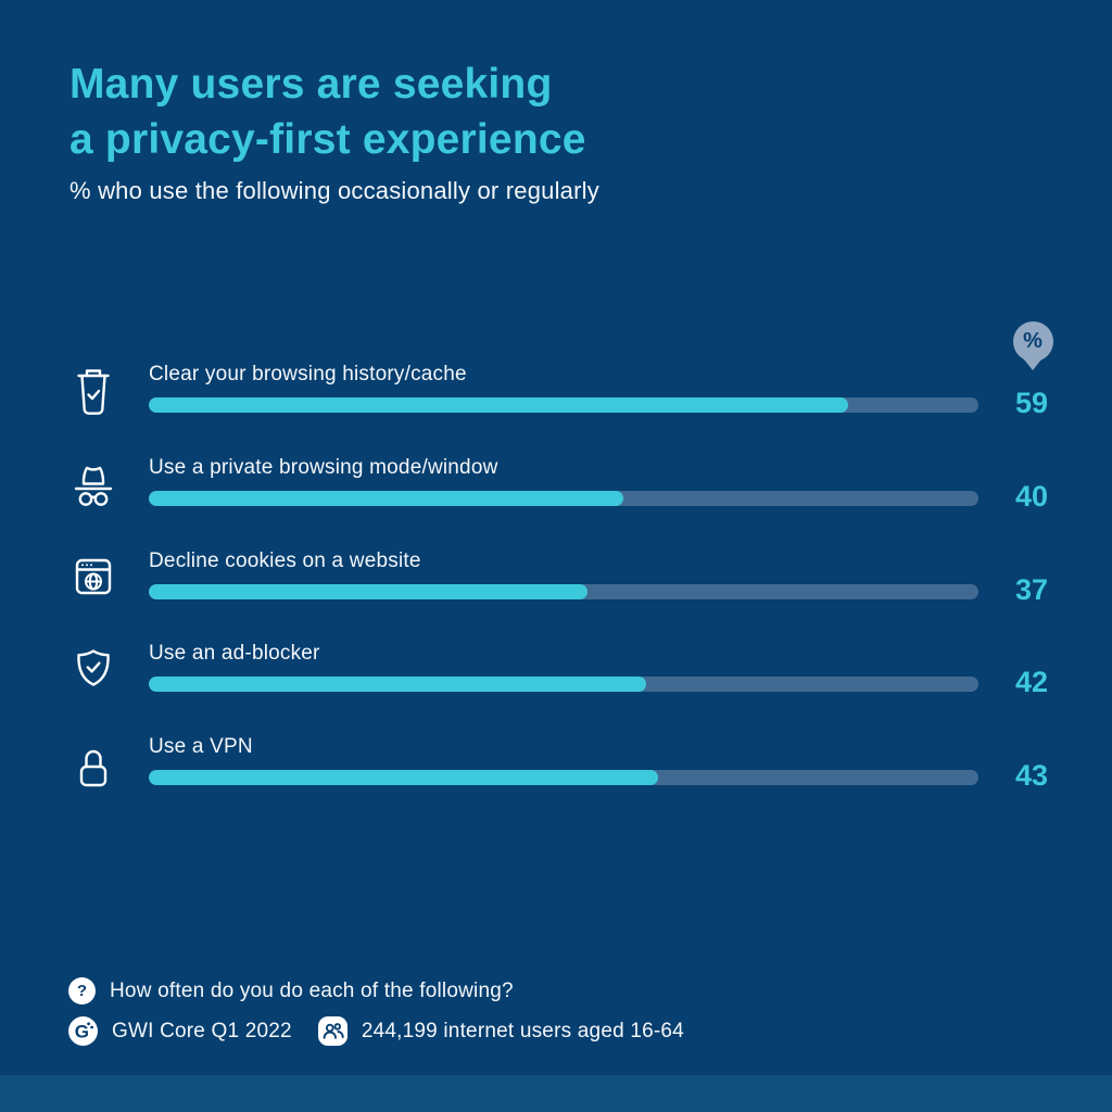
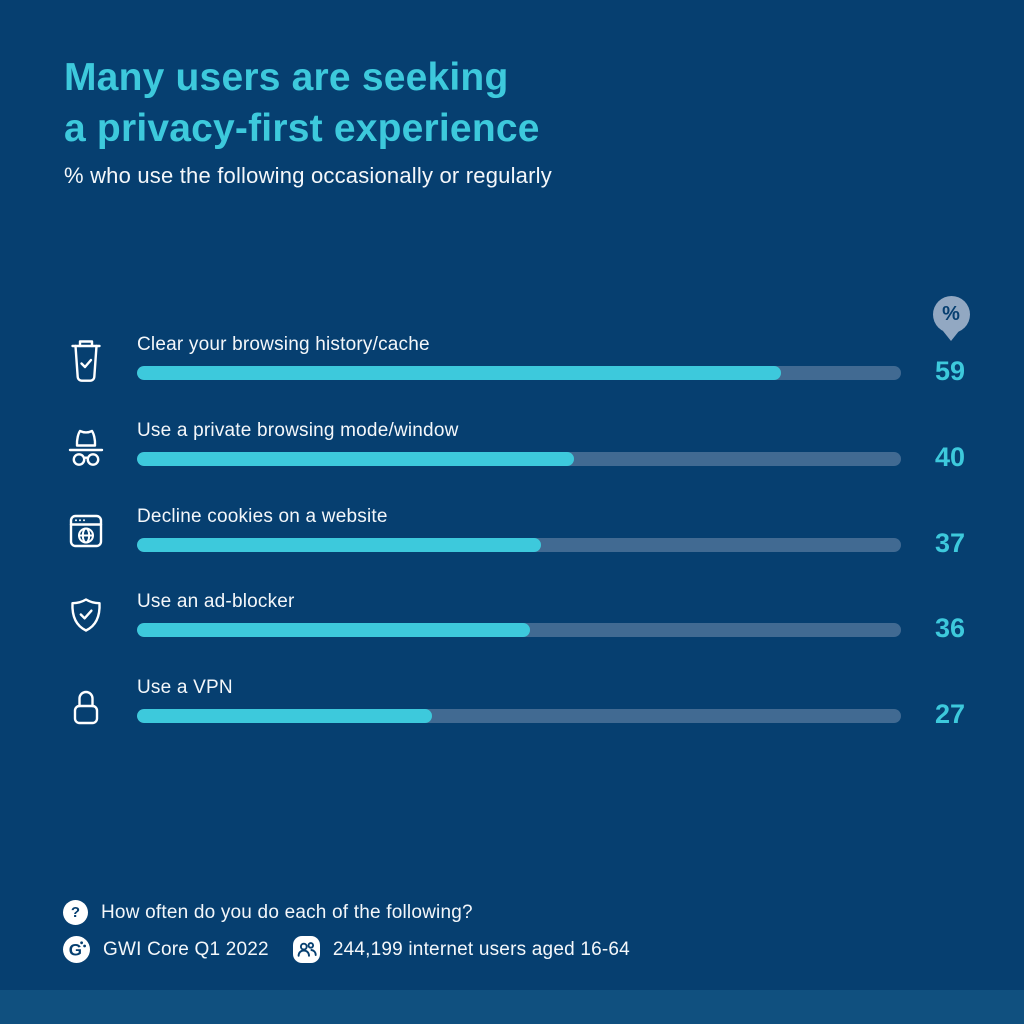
Use an ad-blocker: 42 -> 36
Use a VPN: 43 -> 27
